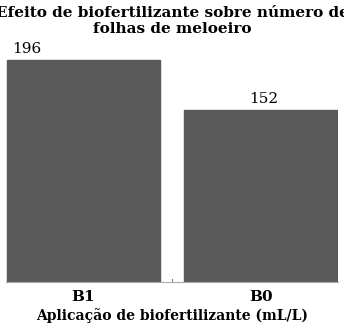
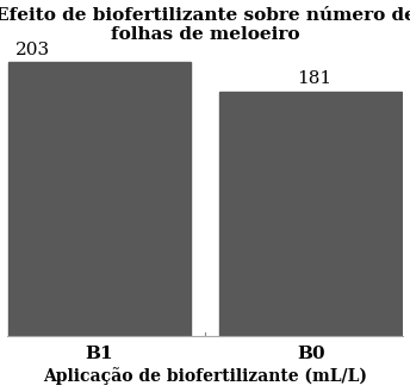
B1: 196 -> 203
B0: 152 -> 181
